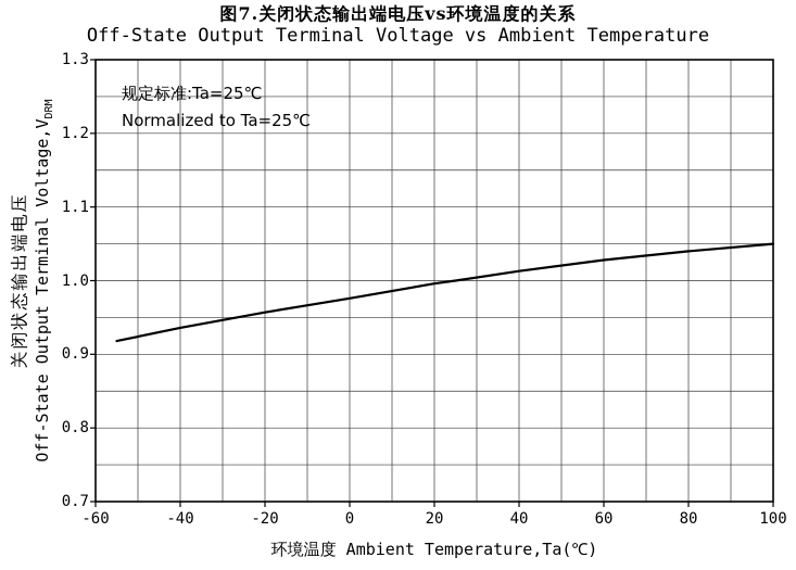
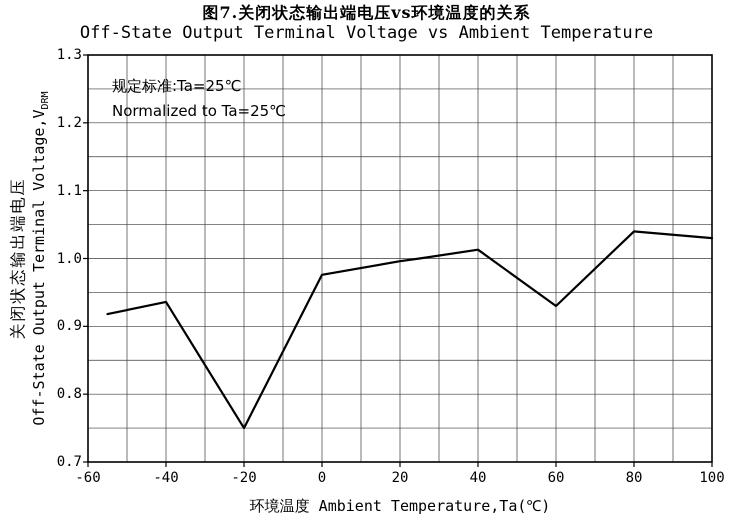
-20: 0.96 -> 0.75
60: 1.03 -> 0.93
100: 1.05 -> 1.03
